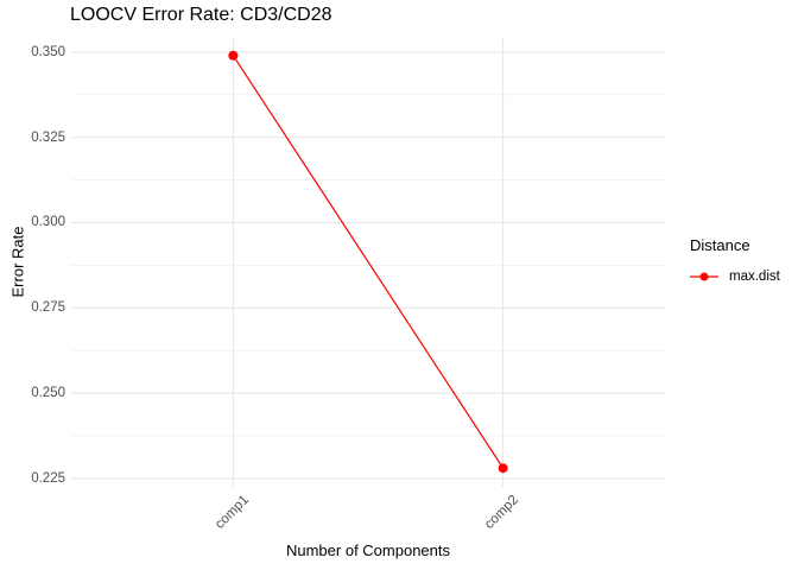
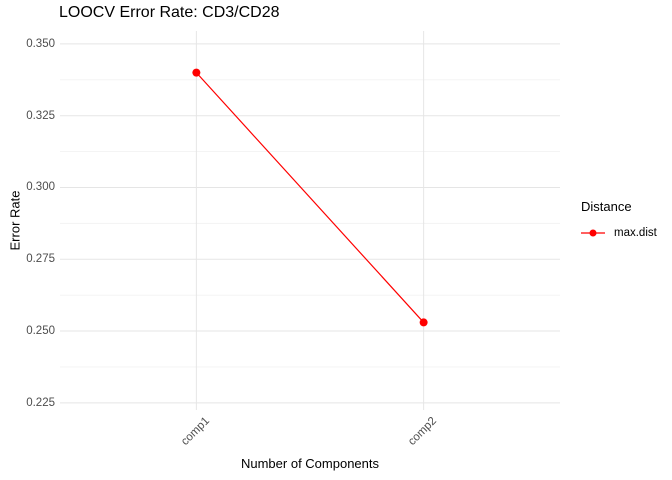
comp1: 0.349 -> 0.340
comp2: 0.228 -> 0.253
